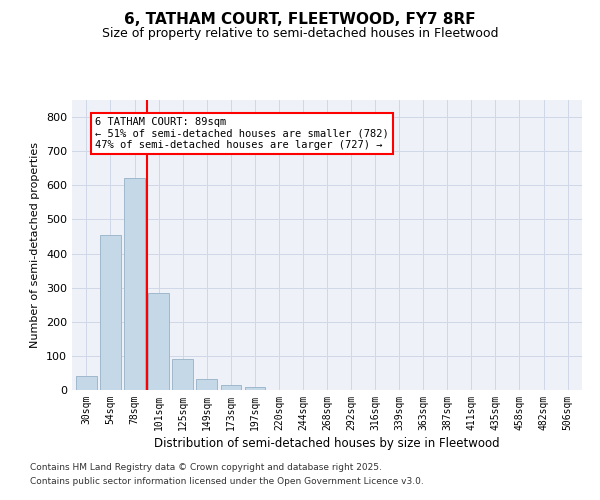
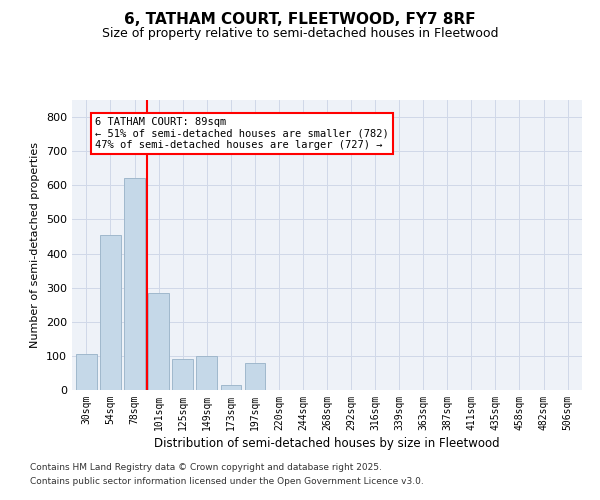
30sqm: 40 -> 105
149sqm: 32 -> 100
197sqm: 8 -> 80
